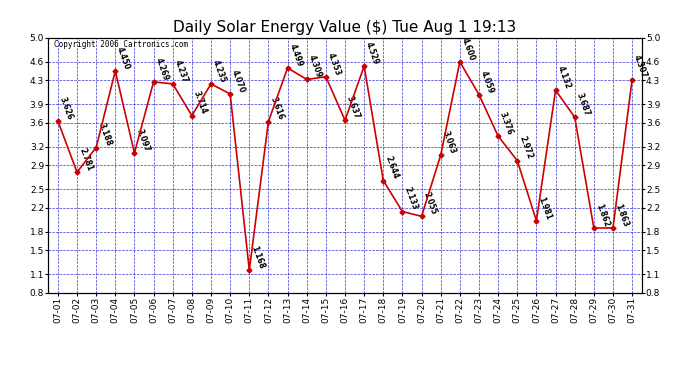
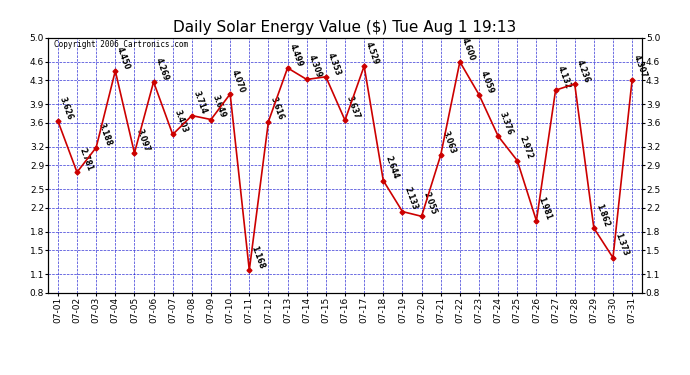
07-07: 4.237 -> 3.403
07-09: 4.235 -> 3.649
07-28: 3.687 -> 4.236
07-30: 1.863 -> 1.373
